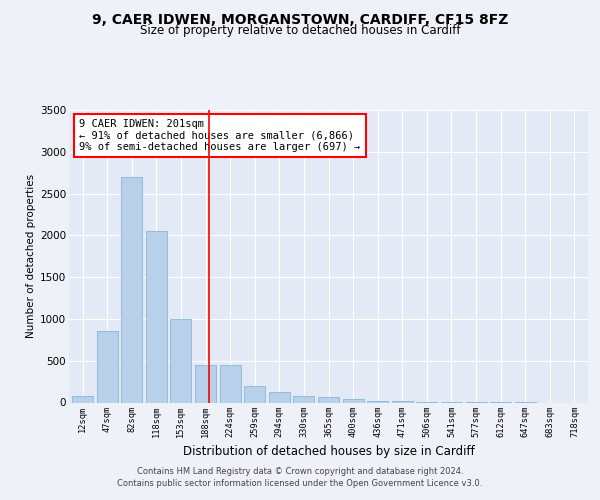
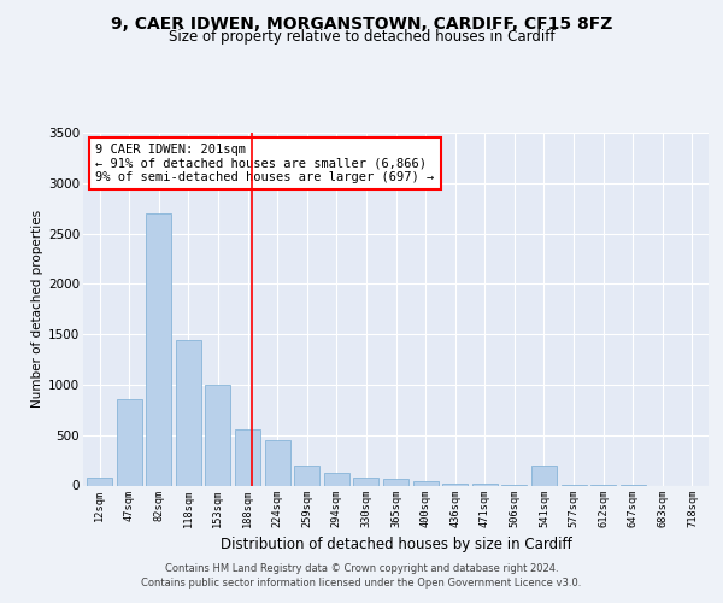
118sqm: 2050 -> 1440
188sqm: 450 -> 560
541sqm: 0 -> 200
